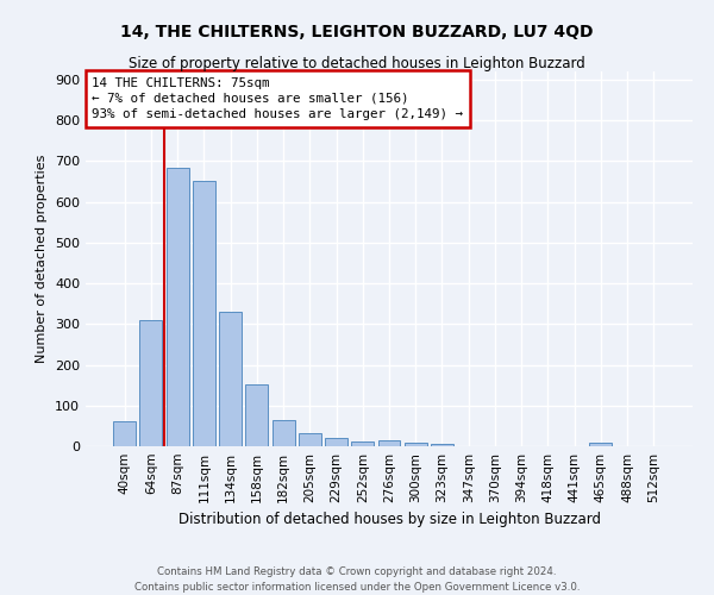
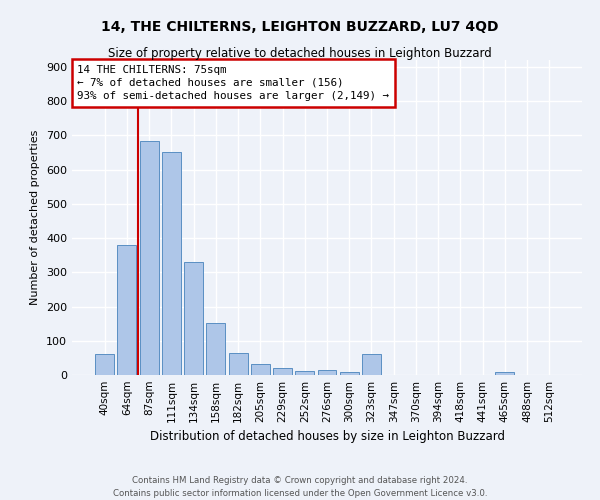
64sqm: 310 -> 380
323sqm: 6 -> 60
